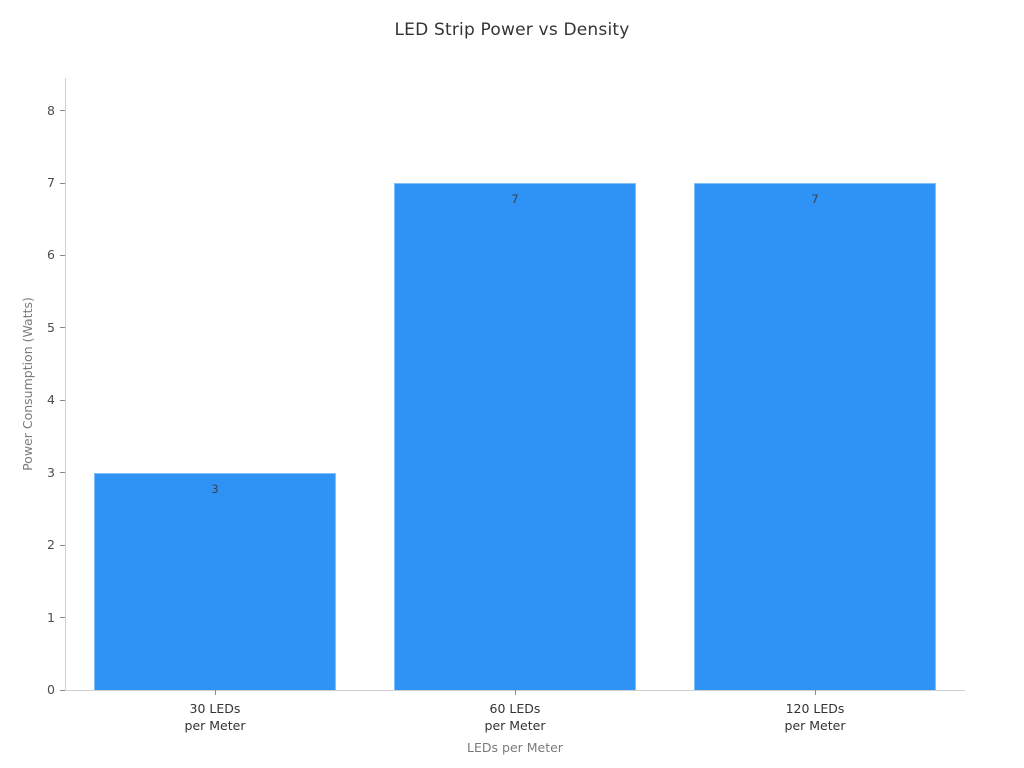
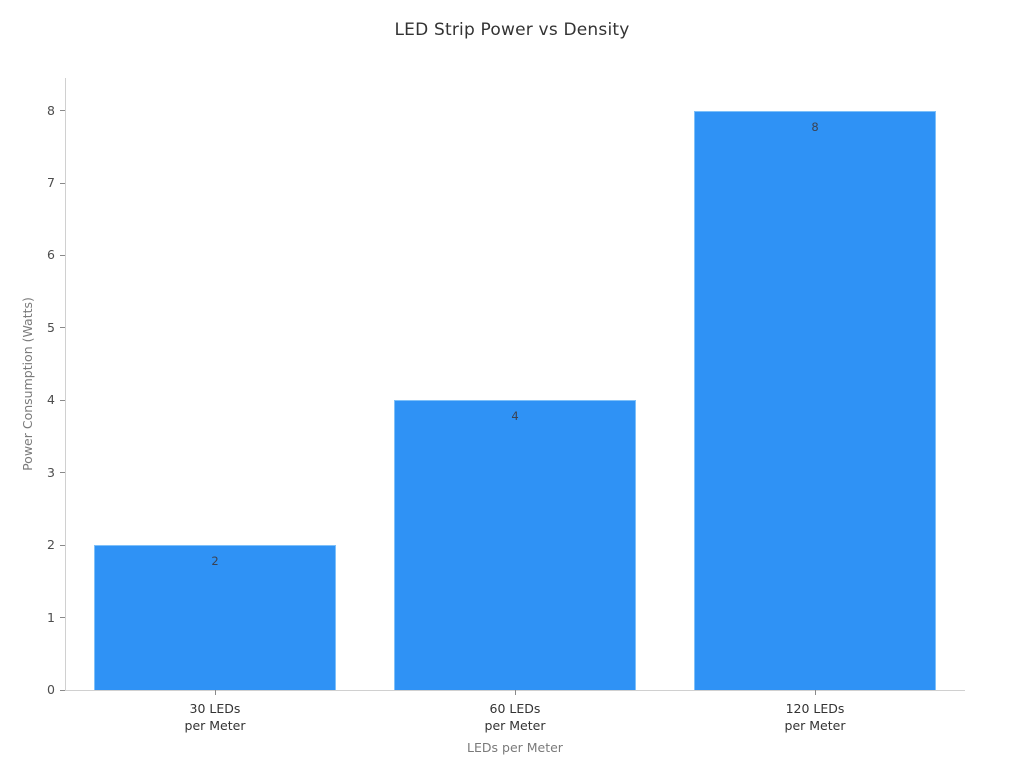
30 LEDs per Meter: 3 -> 2
60 LEDs per Meter: 7 -> 4
120 LEDs per Meter: 7 -> 8
